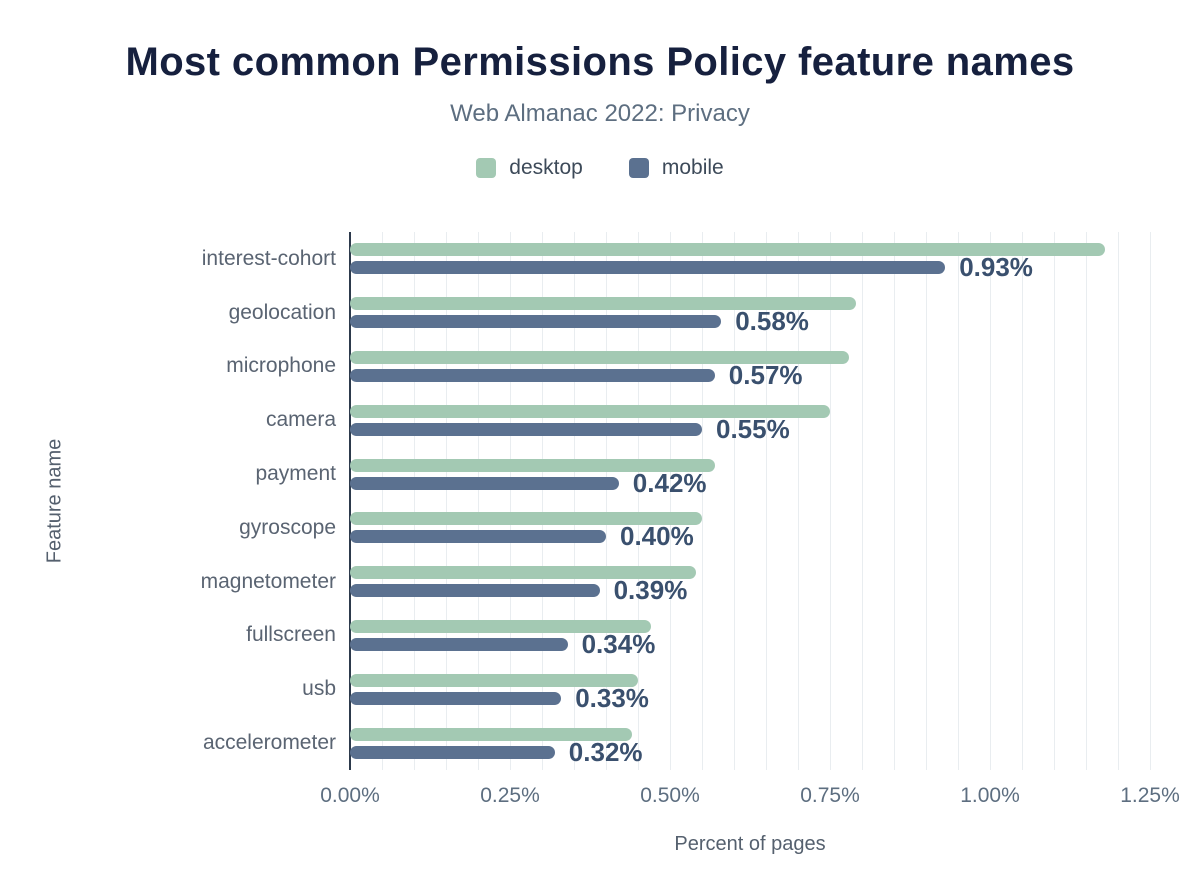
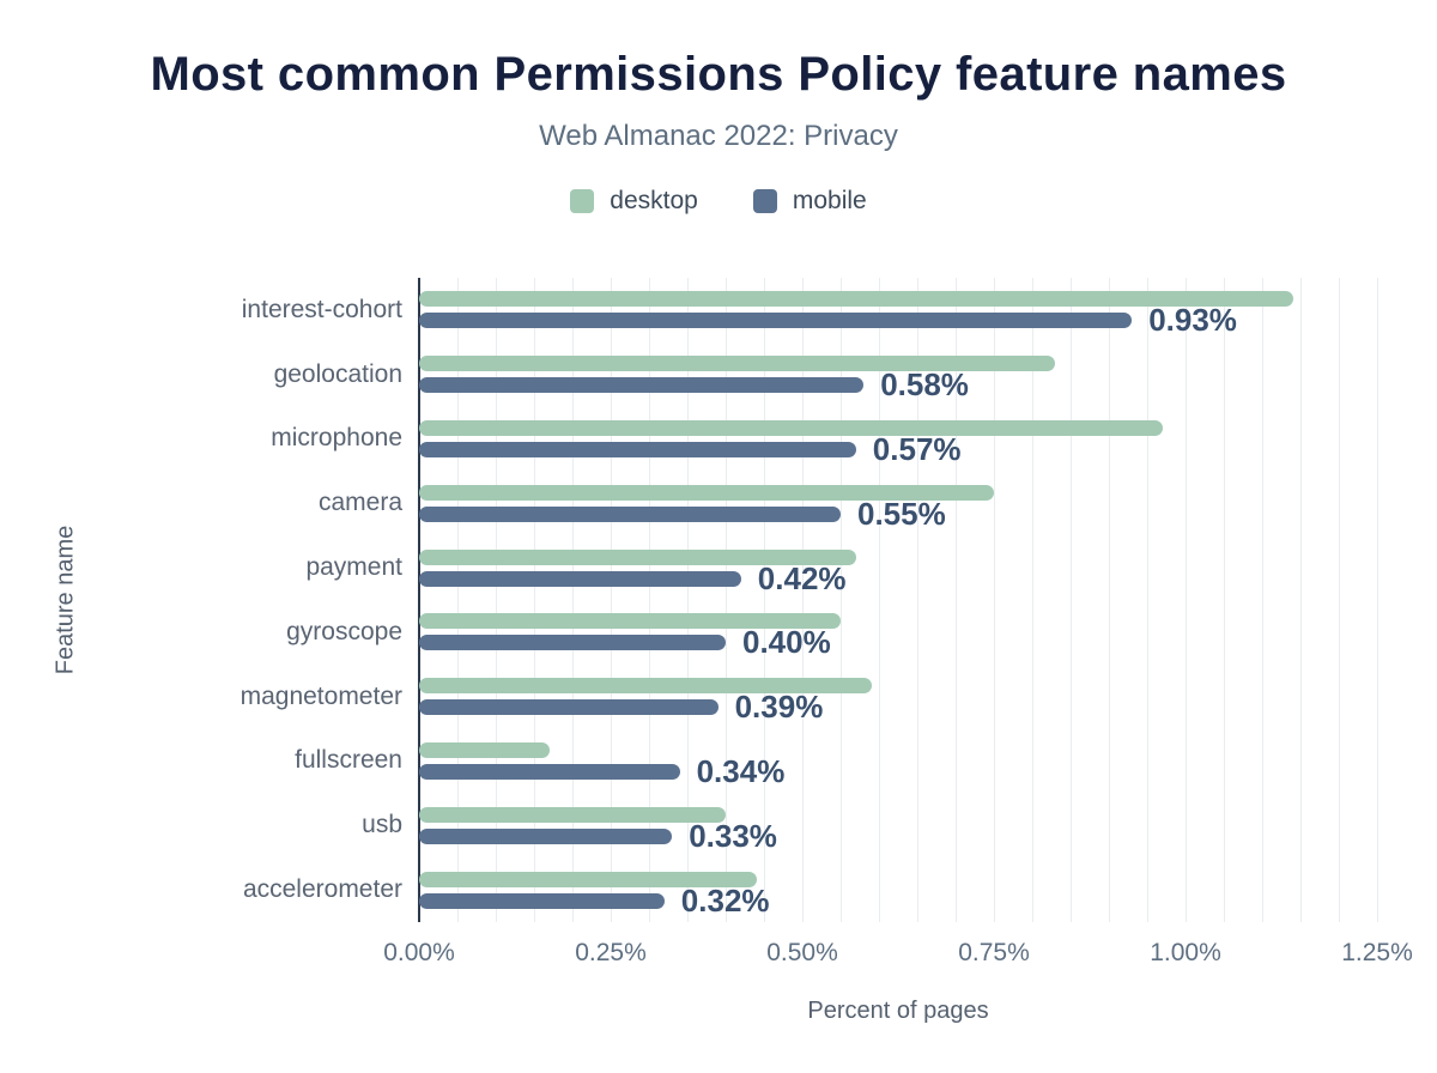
desktop/interest-cohort: 1.18% -> 1.14%
desktop/geolocation: 0.79% -> 0.83%
desktop/microphone: 0.78% -> 0.97%
desktop/magnetometer: 0.54% -> 0.59%
desktop/fullscreen: 0.47% -> 0.17%
desktop/usb: 0.45% -> 0.40%
